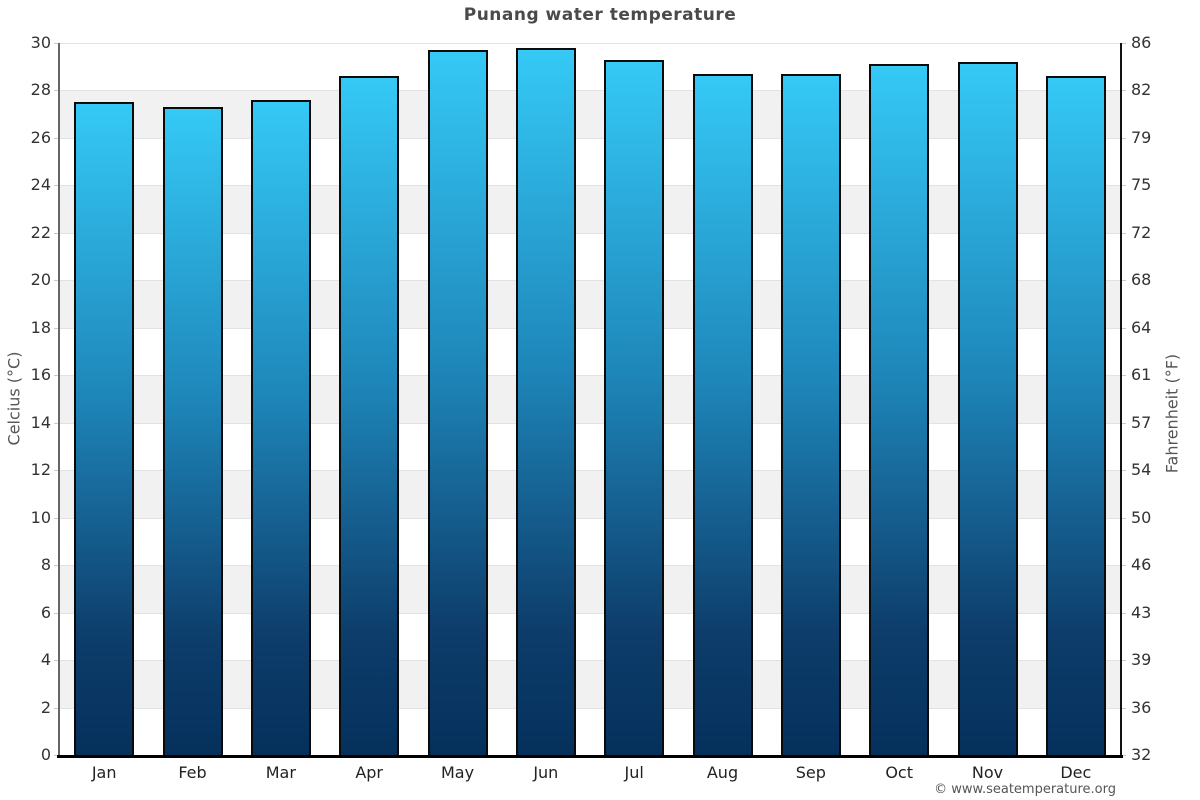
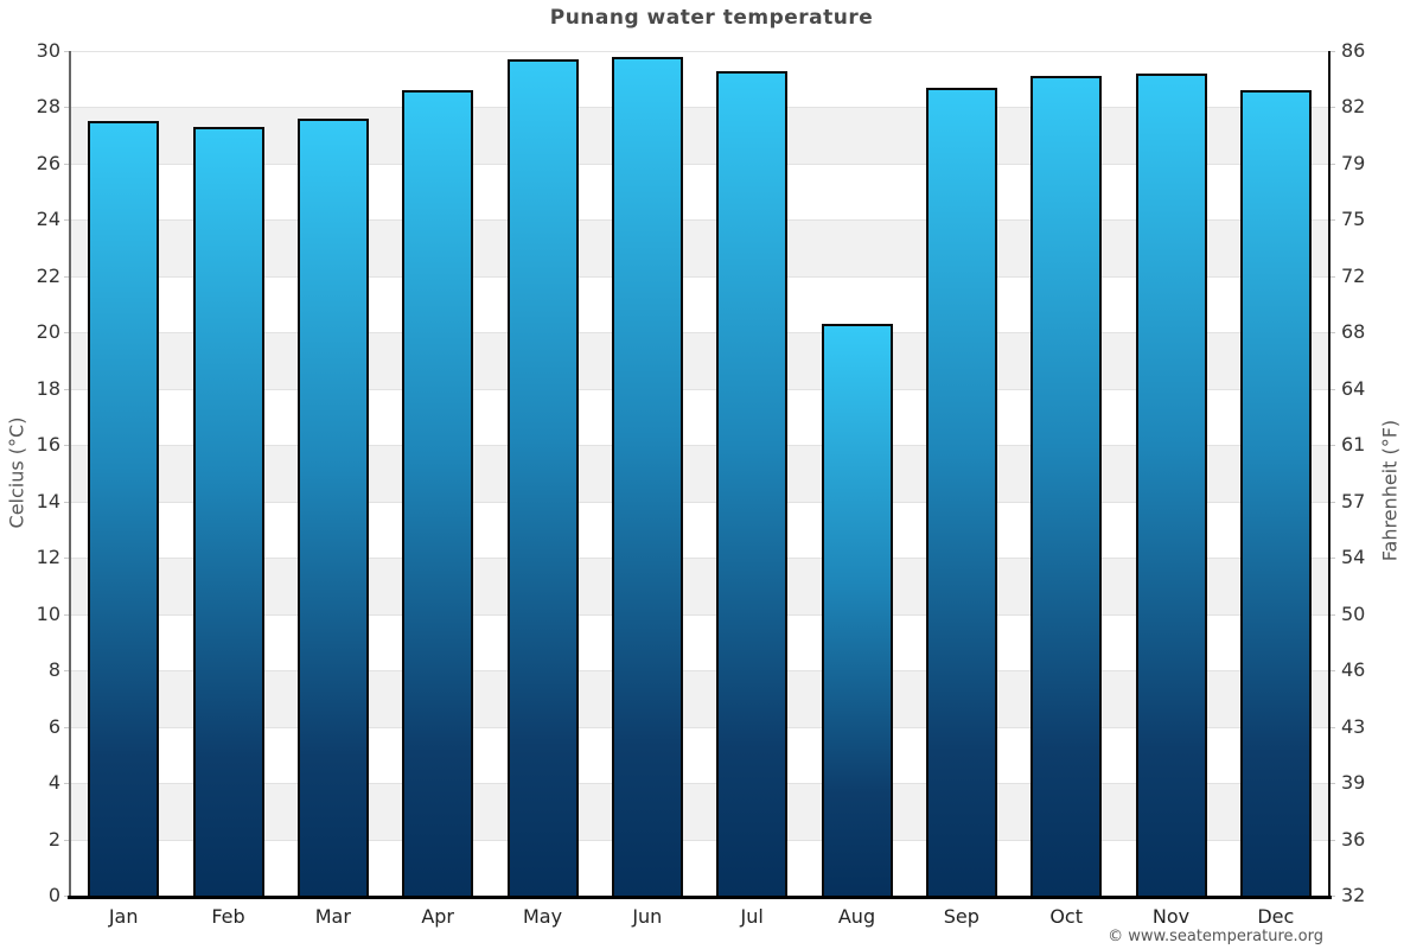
Aug: 28.7 -> 20.3
